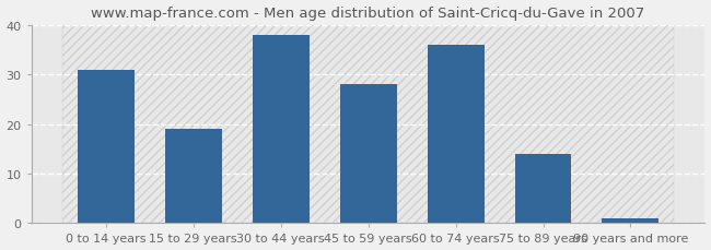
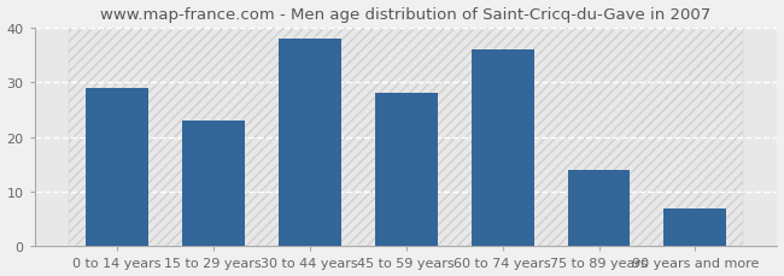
0 to 14 years: 31 -> 29
15 to 29 years: 19 -> 23
90 years and more: 1 -> 7
